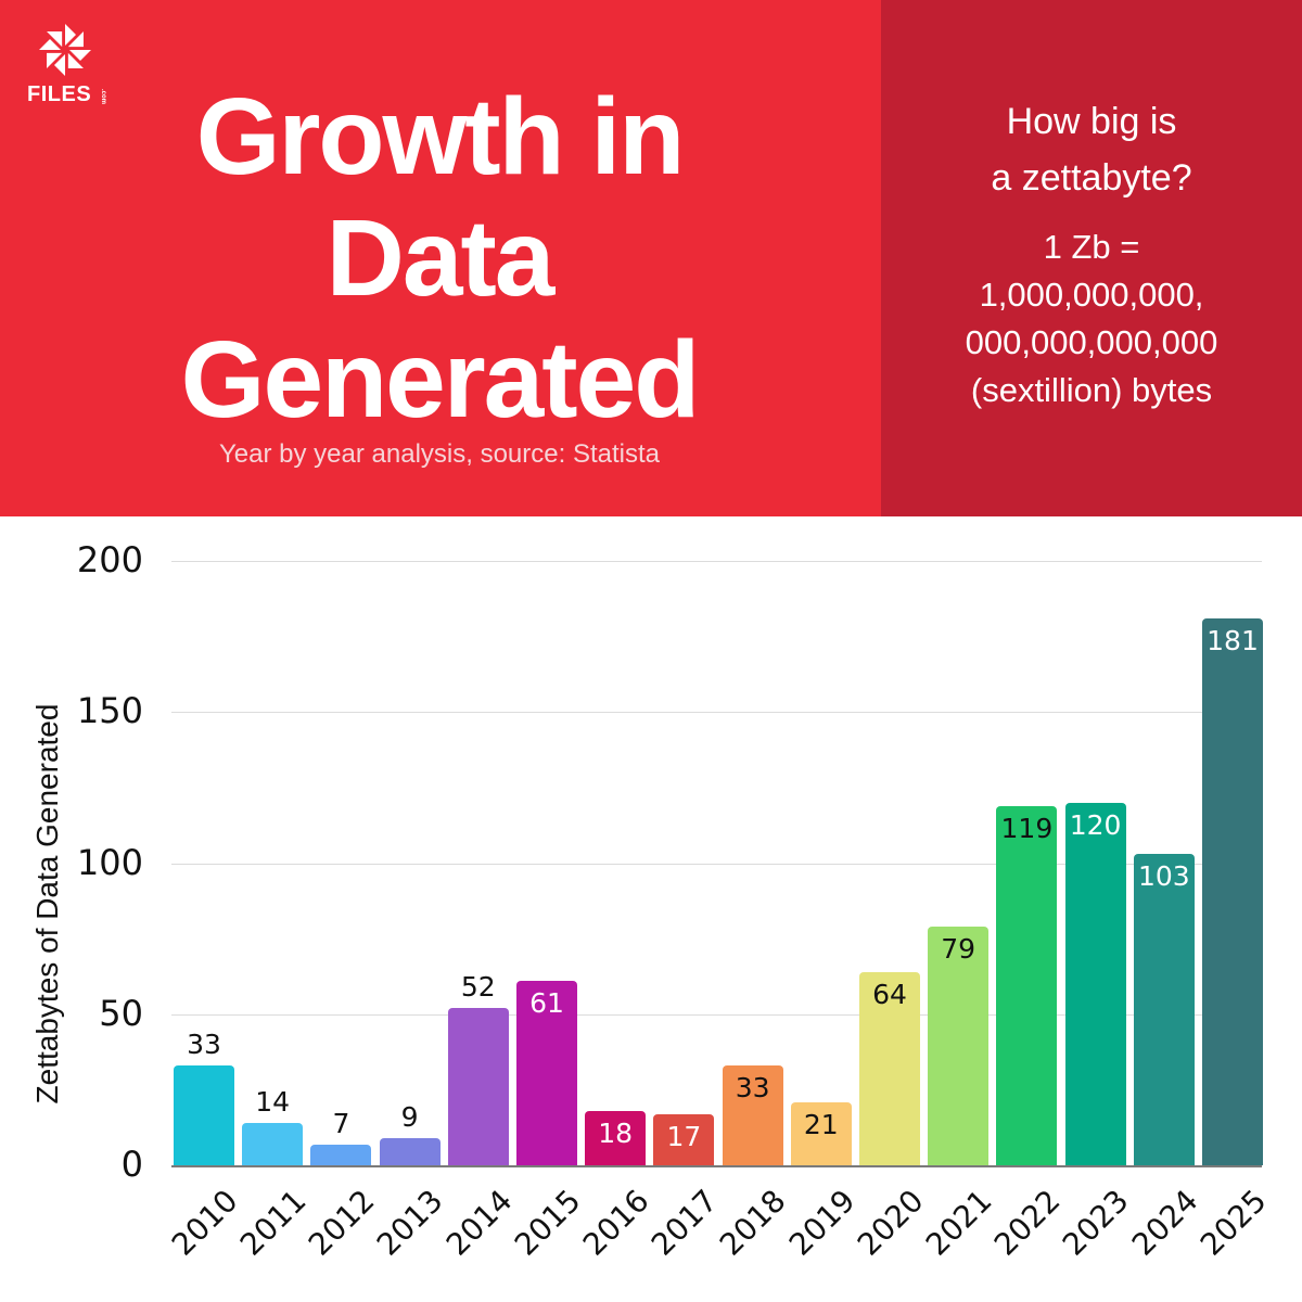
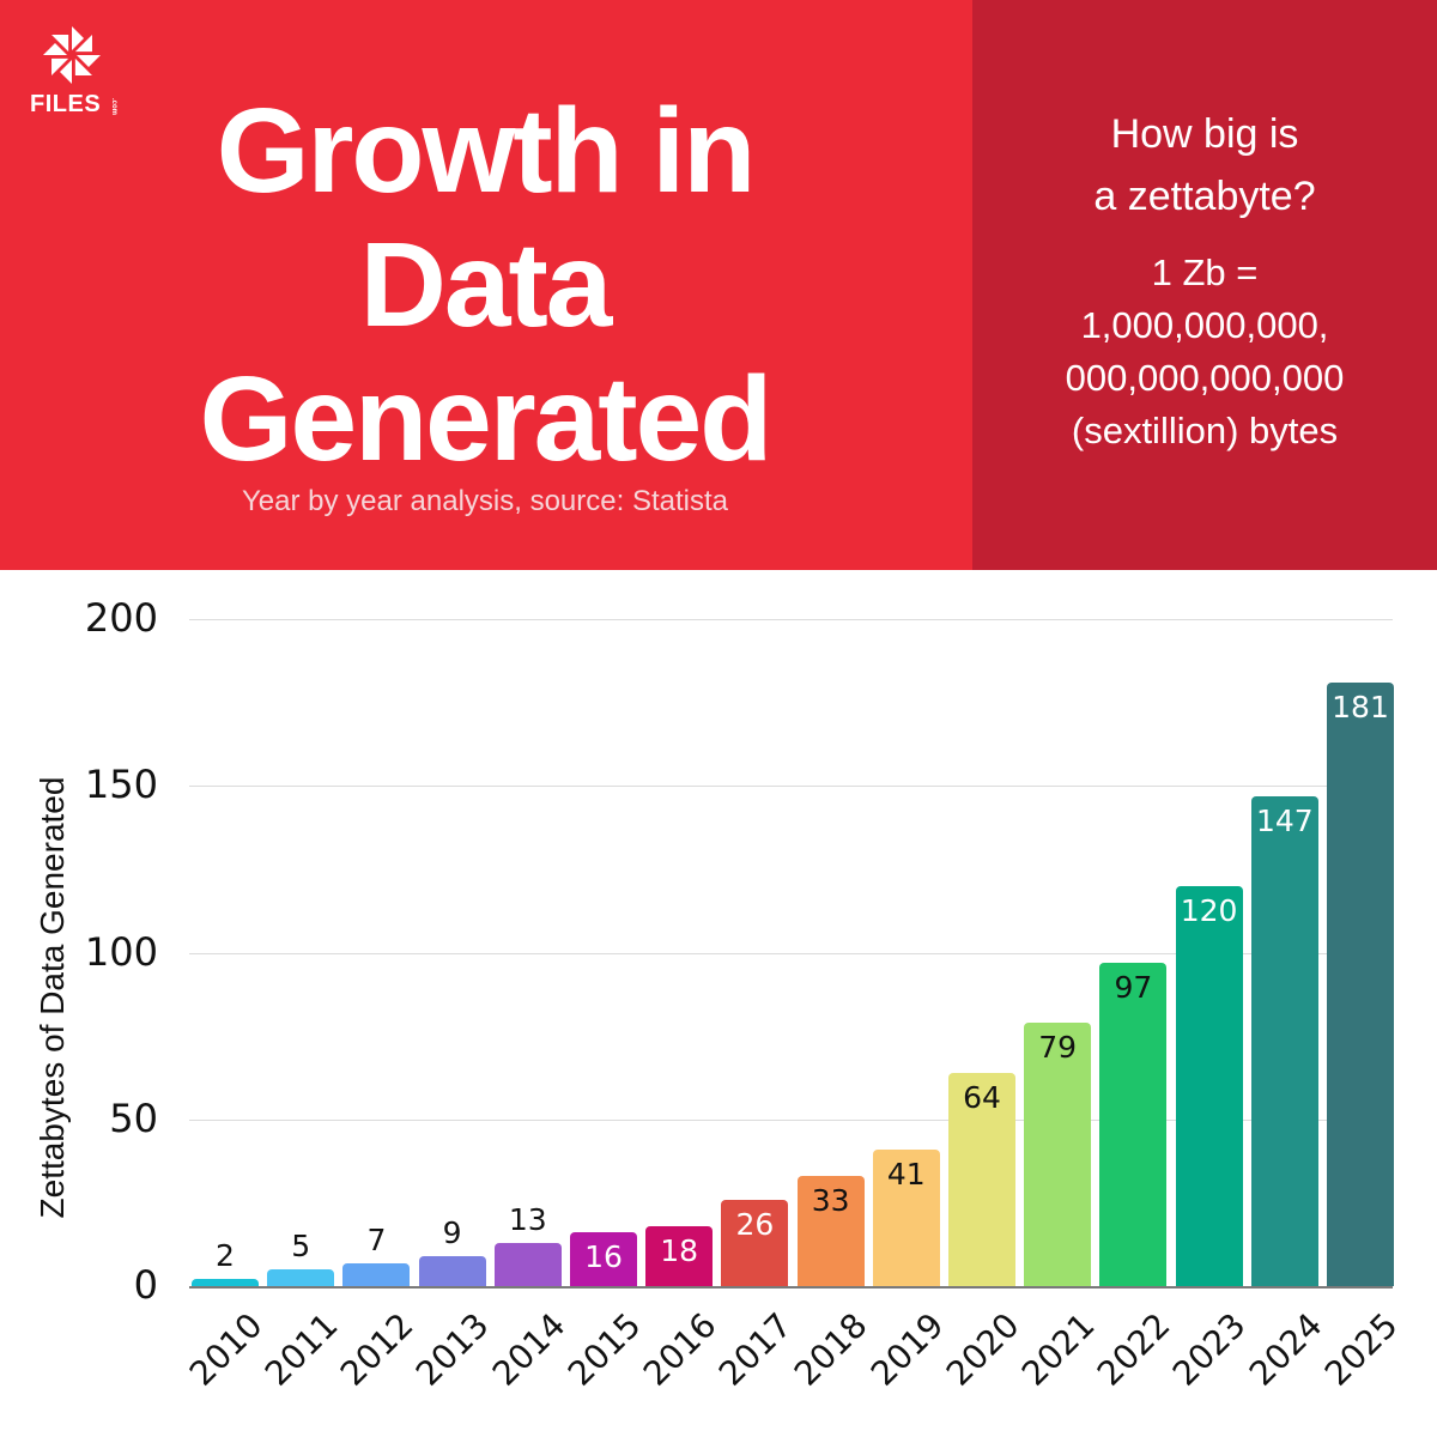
2010: 33 -> 2
2011: 14 -> 5
2014: 52 -> 13
2015: 61 -> 16
2017: 17 -> 26
2019: 21 -> 41
2022: 119 -> 97
2024: 103 -> 147
